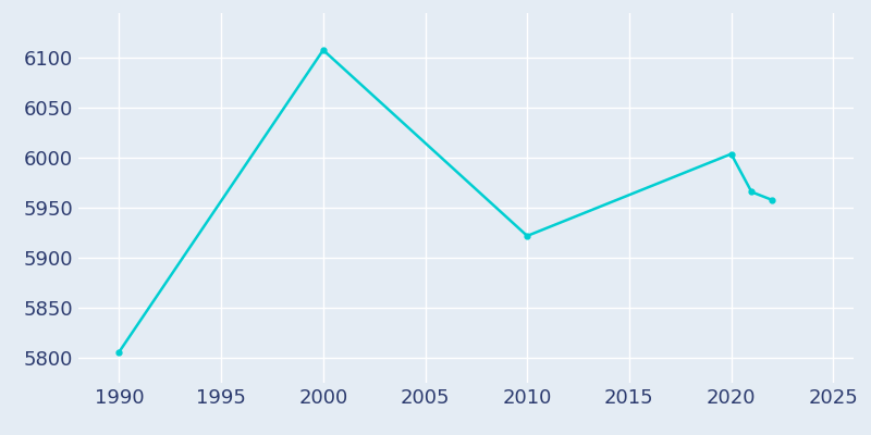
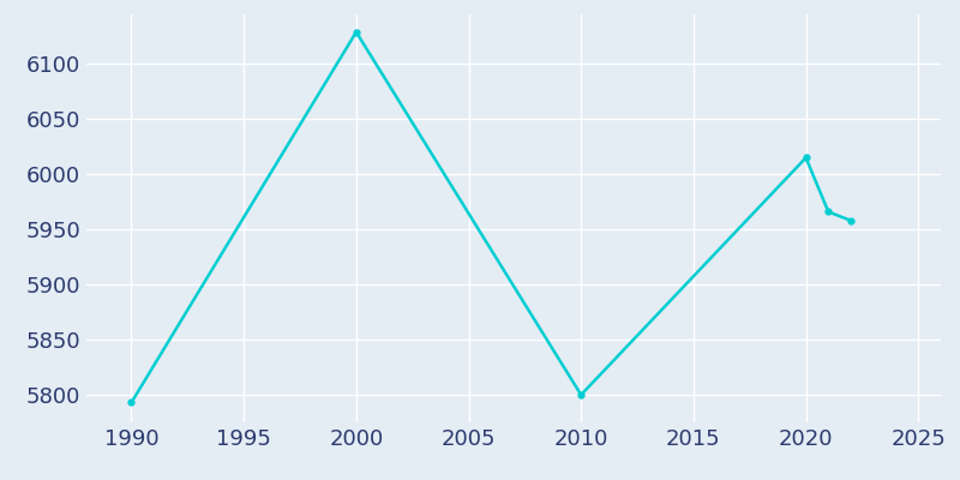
1990: 5806 -> 5793
2000: 6108 -> 6129
2010: 5922 -> 5800
2020: 6004 -> 6015
